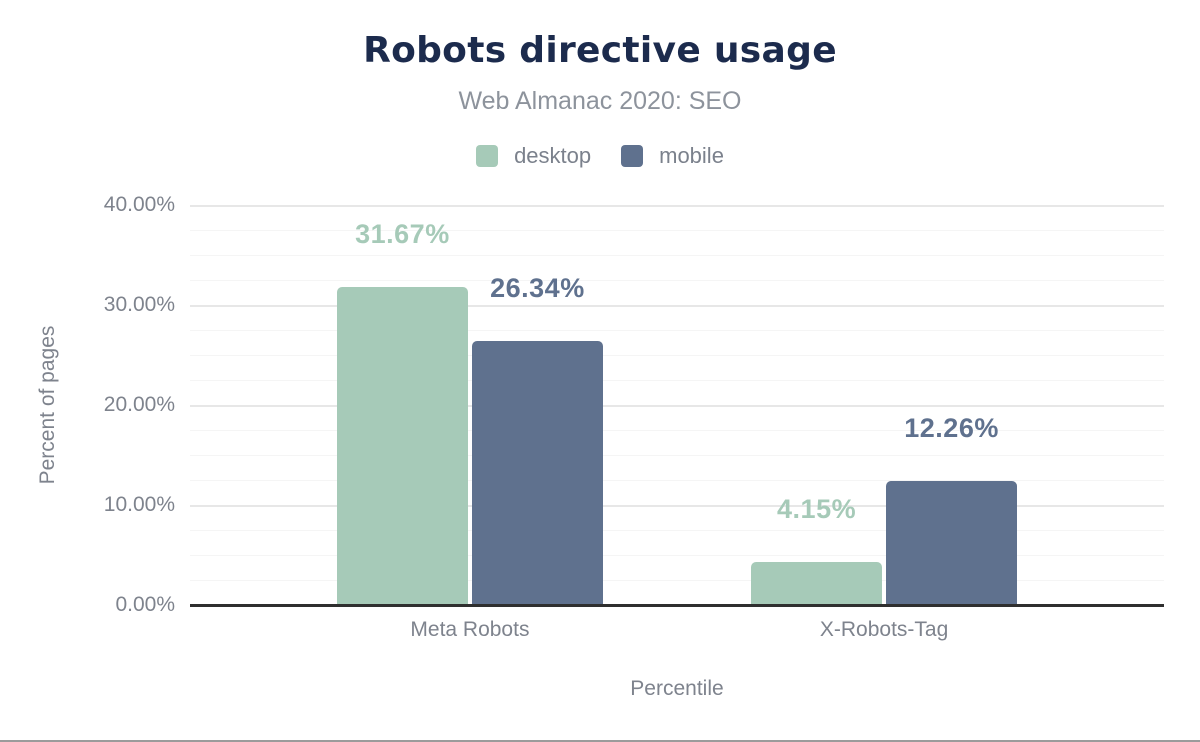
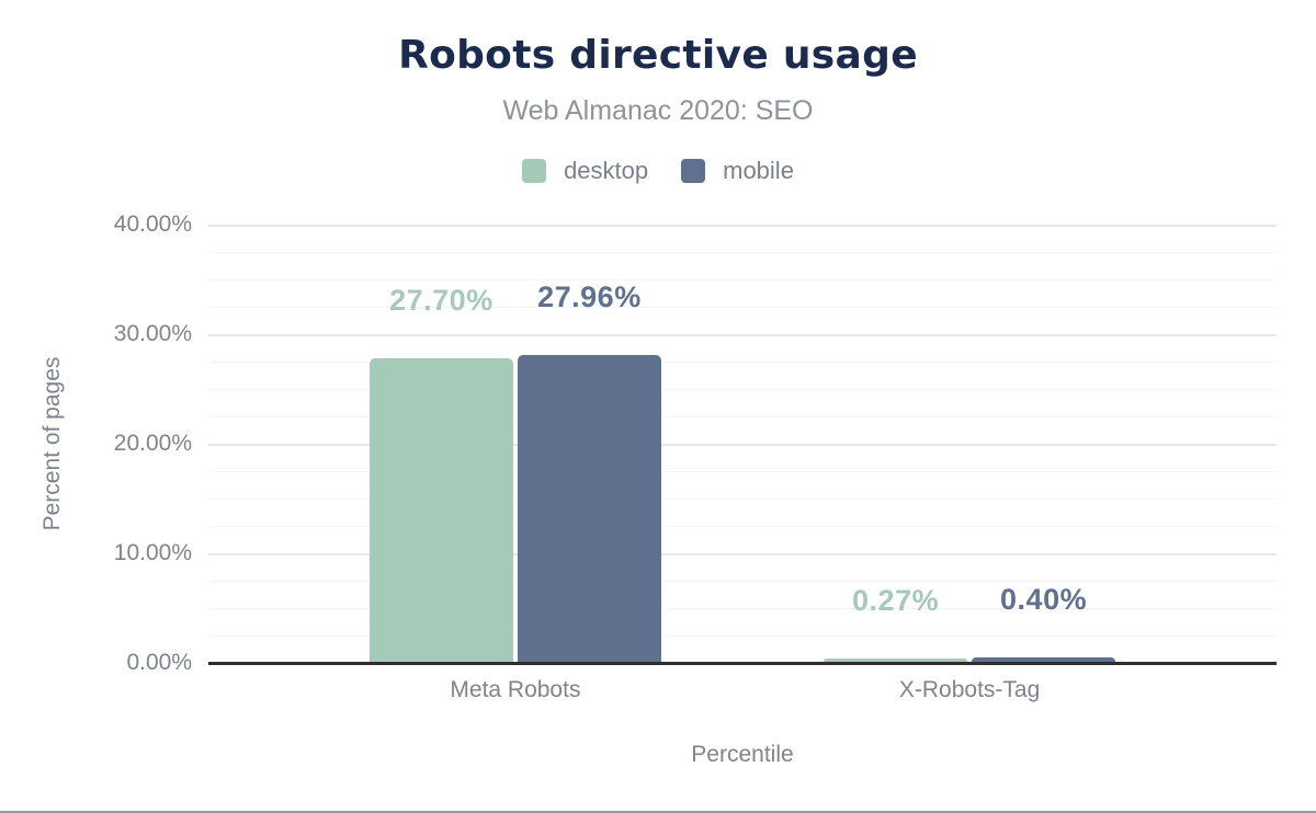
desktop/Meta Robots: 31.67% -> 27.70%
mobile/Meta Robots: 26.34% -> 27.96%
desktop/X-Robots-Tag: 4.15% -> 0.27%
mobile/X-Robots-Tag: 12.26% -> 0.40%
